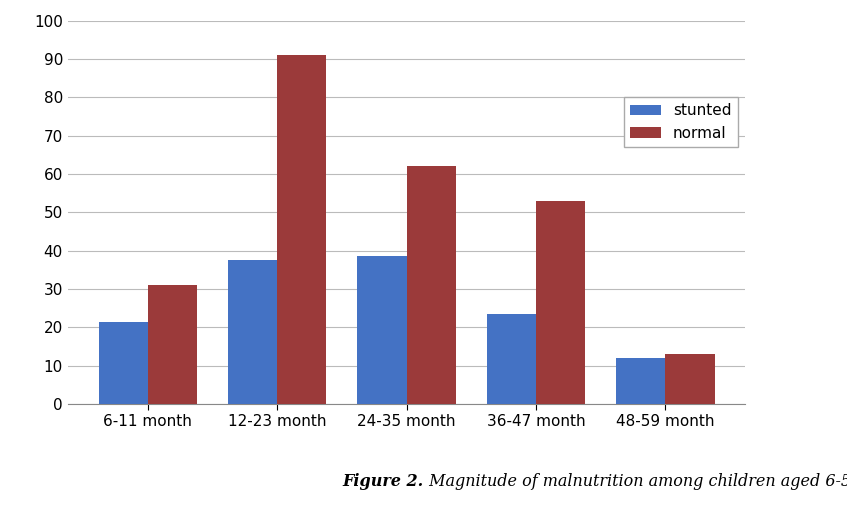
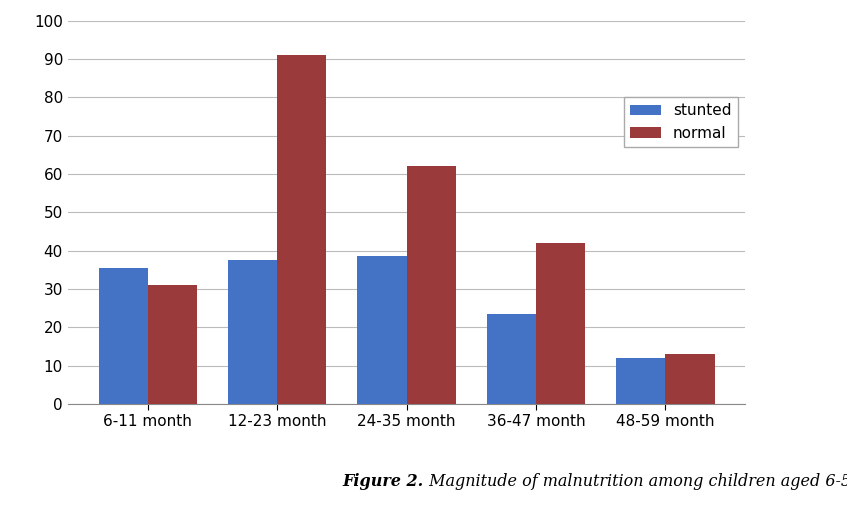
stunted/6-11 month: 21.5 -> 35.5
normal/36-47 month: 53 -> 42
